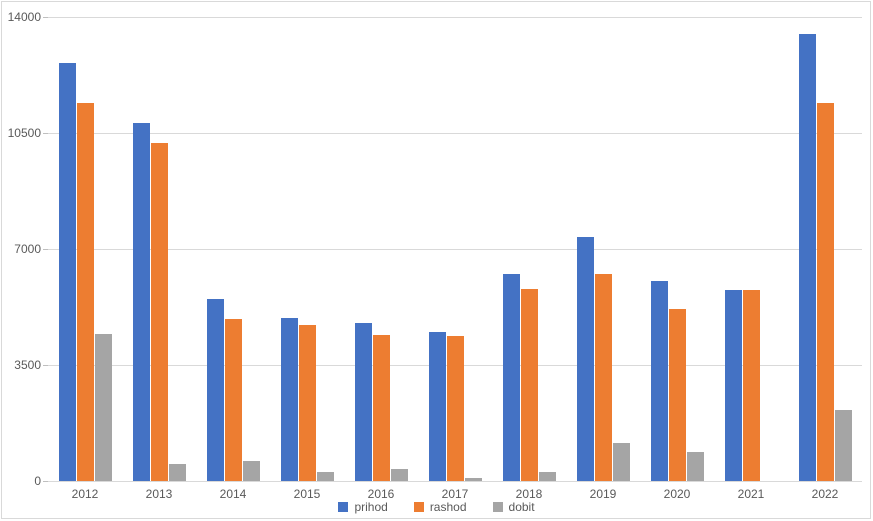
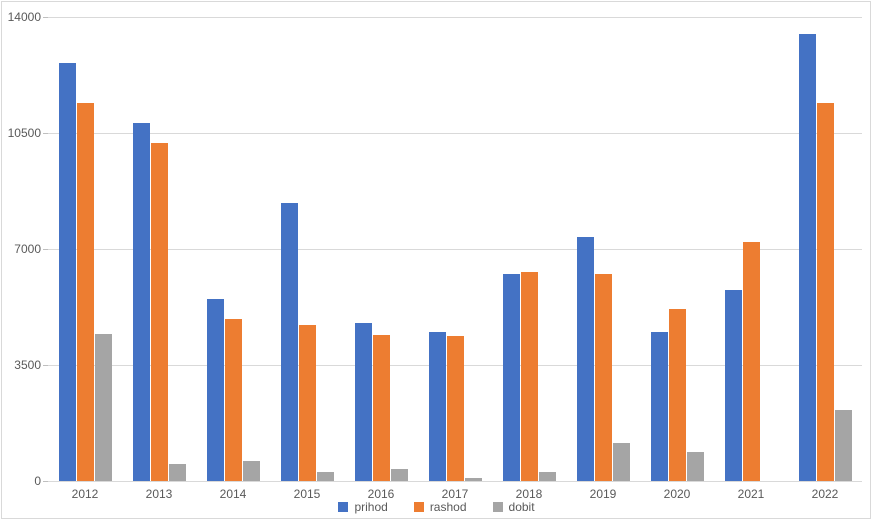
prihod/2015: 4900 -> 8400
rashod/2018: 5800 -> 6300
prihod/2020: 6000 -> 4500
rashod/2021: 5800 -> 7200
